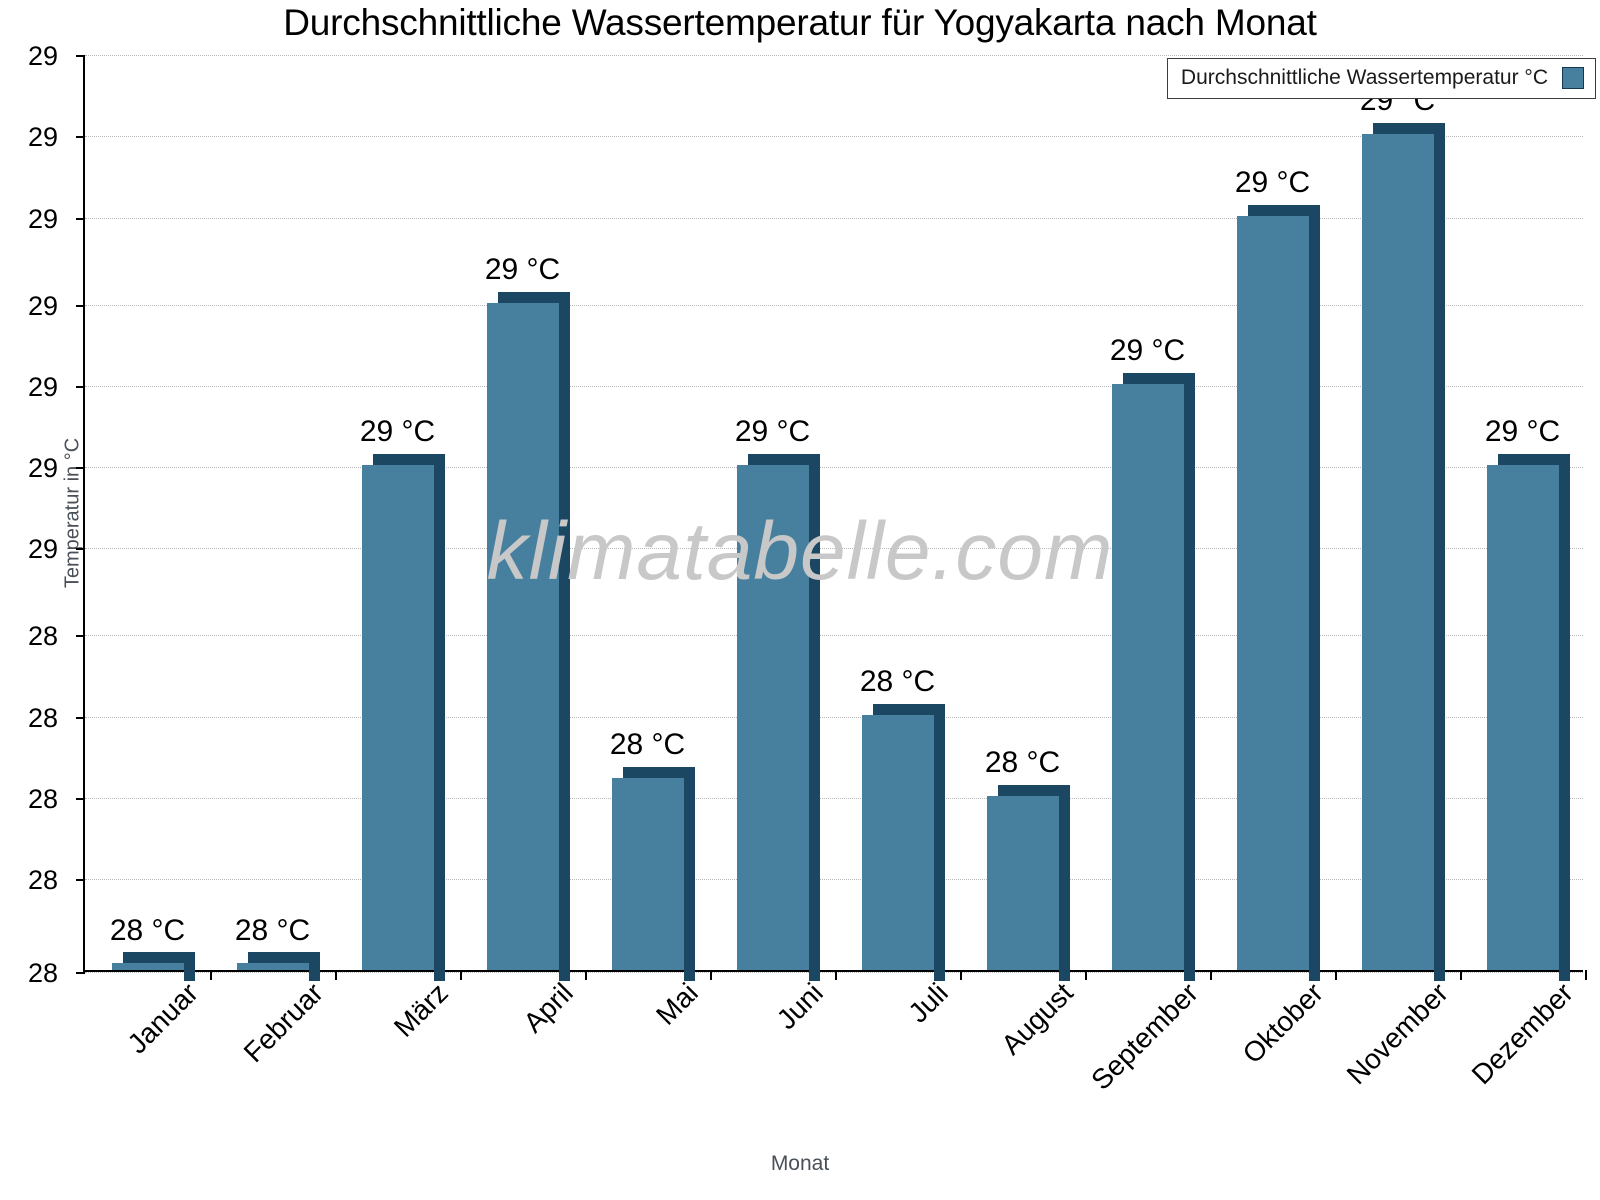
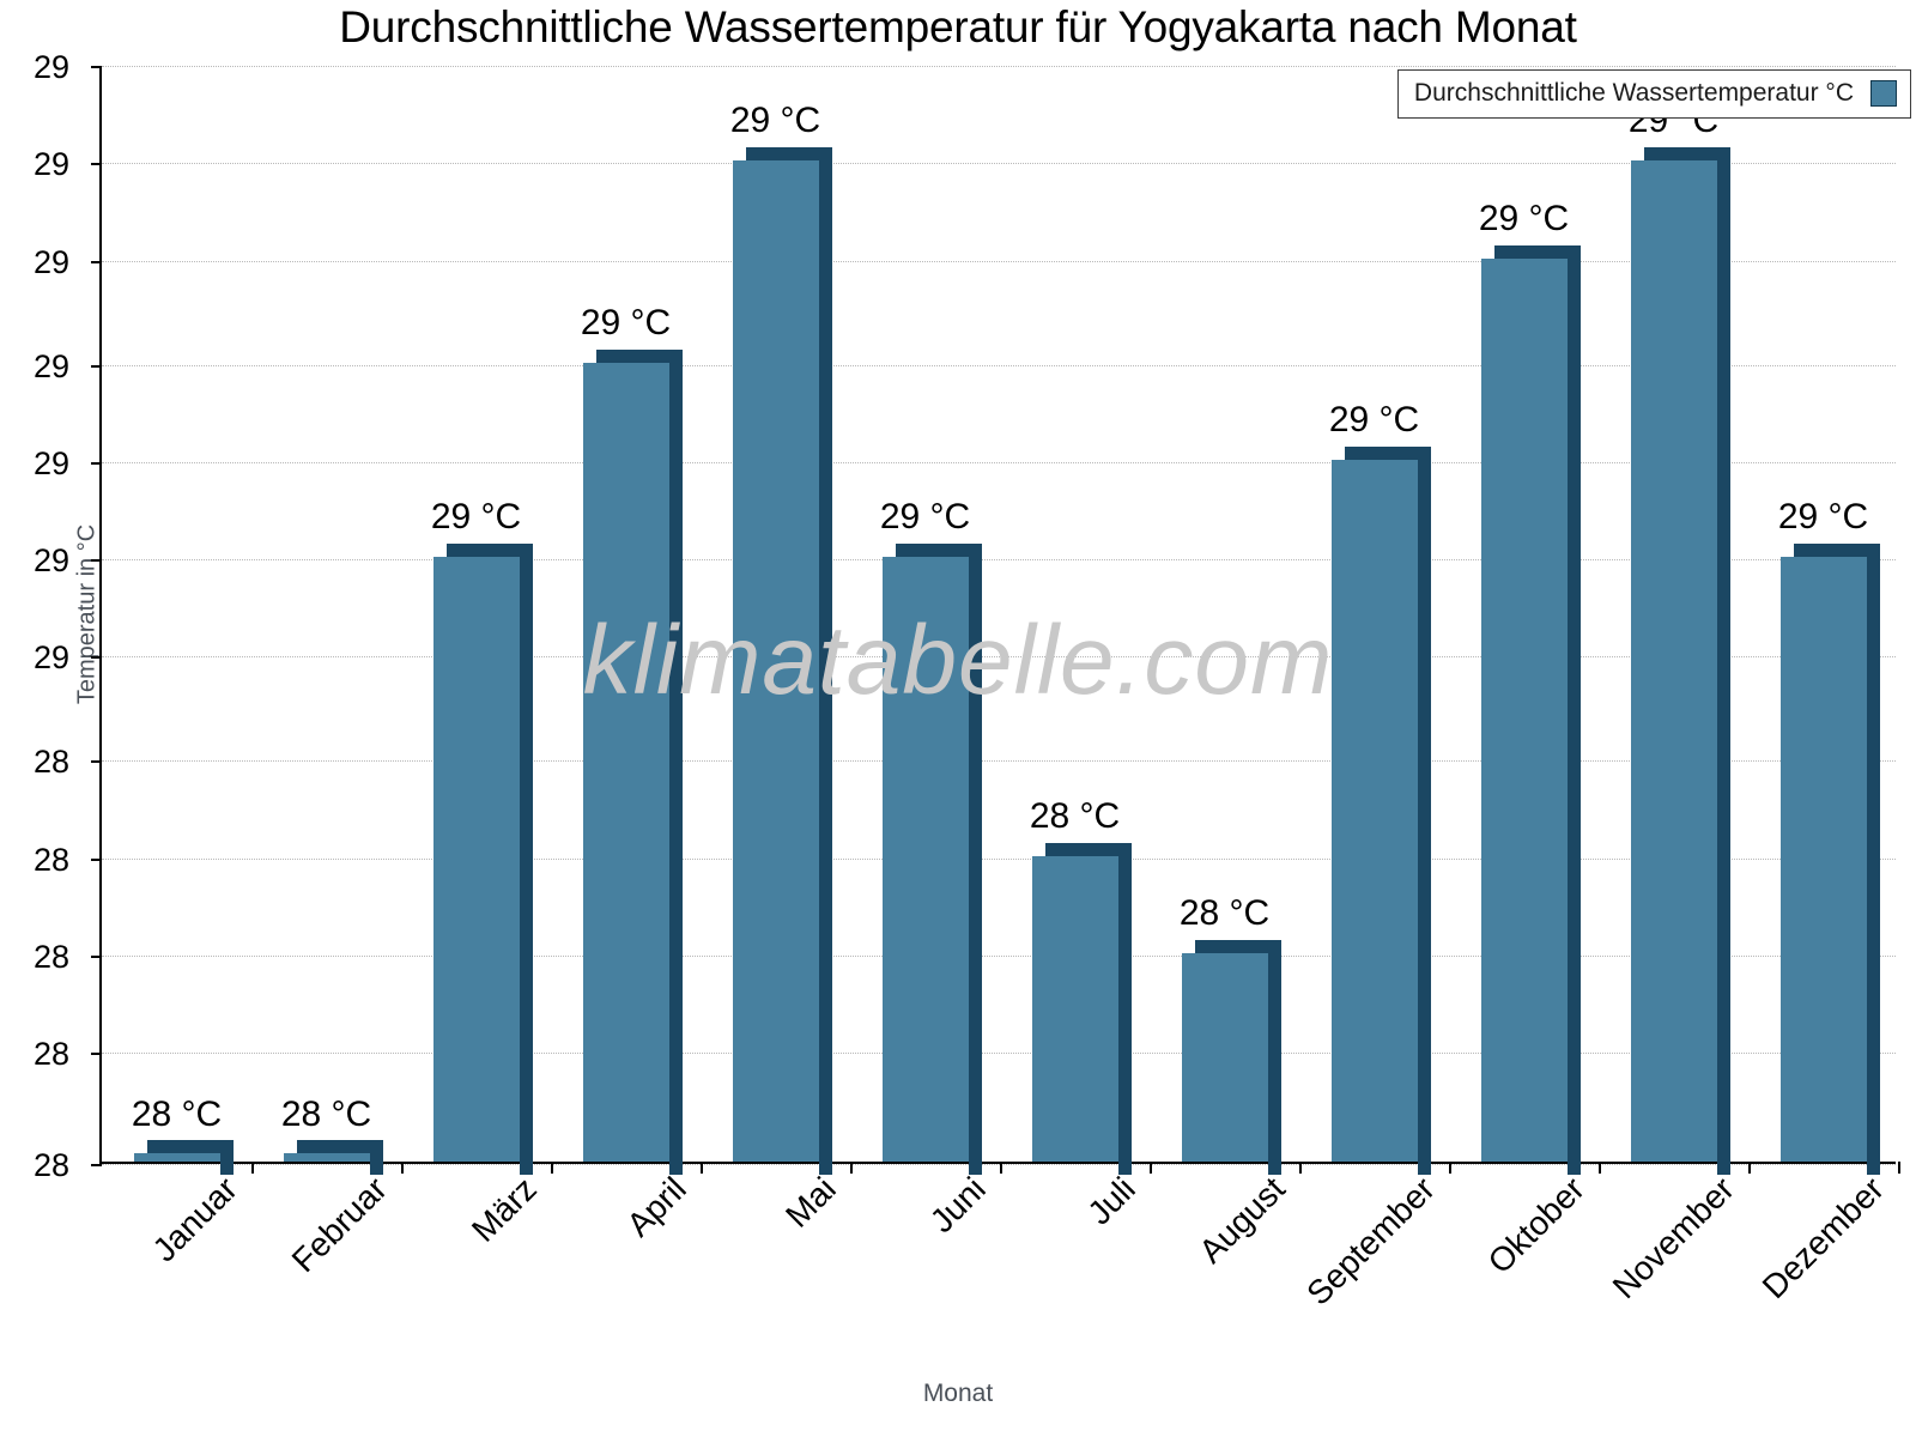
Mai: 28 -> 29
